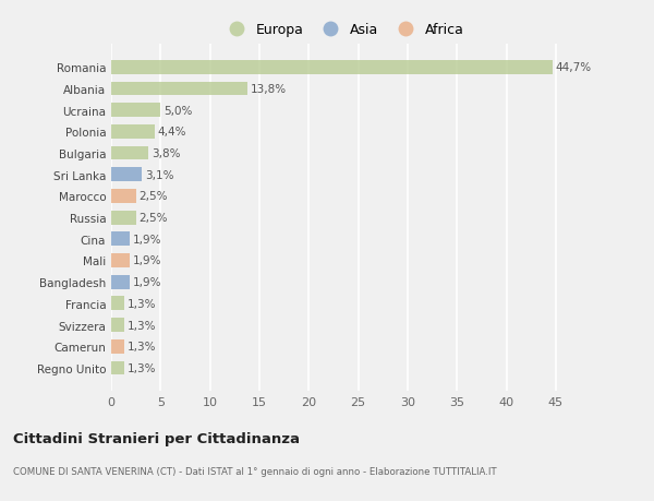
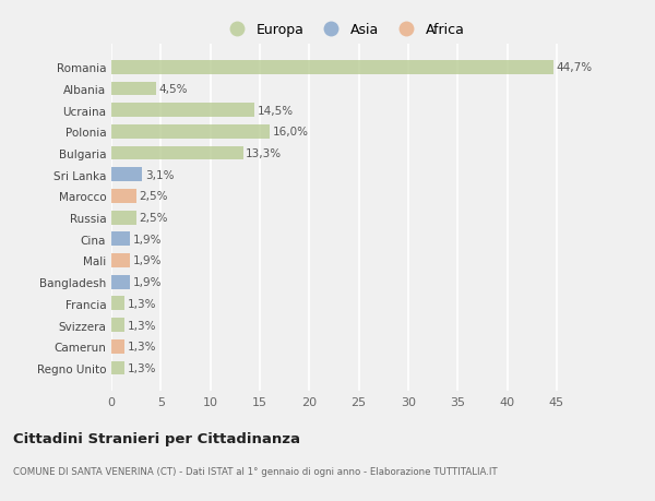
Albania: 13,8% -> 4,5%
Ucraina: 5,0% -> 14,5%
Polonia: 4,4% -> 16,0%
Bulgaria: 3,8% -> 13,3%
